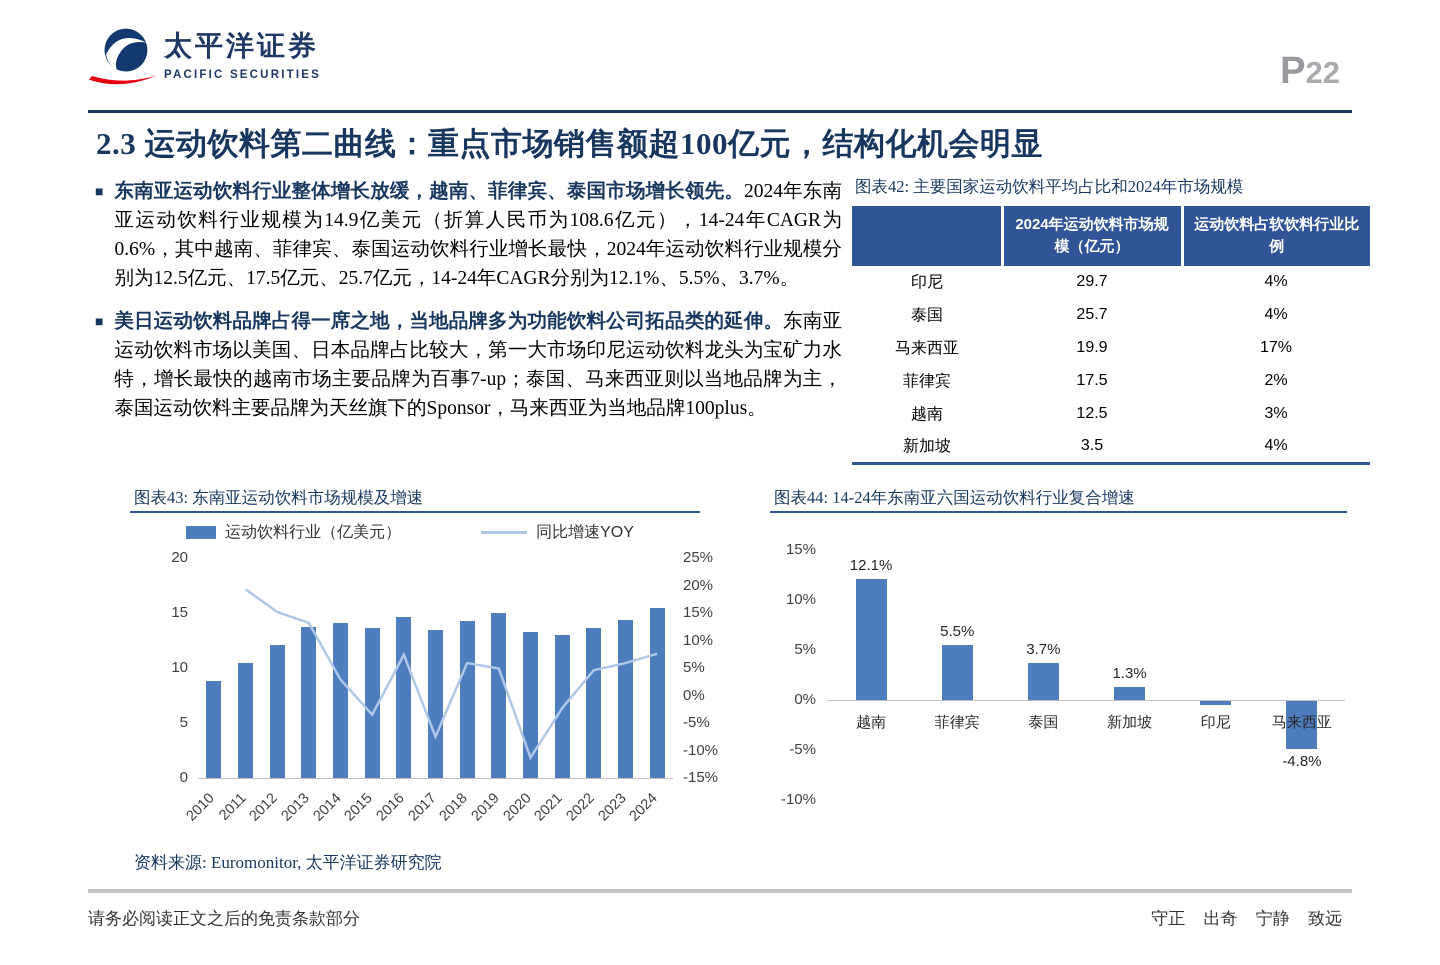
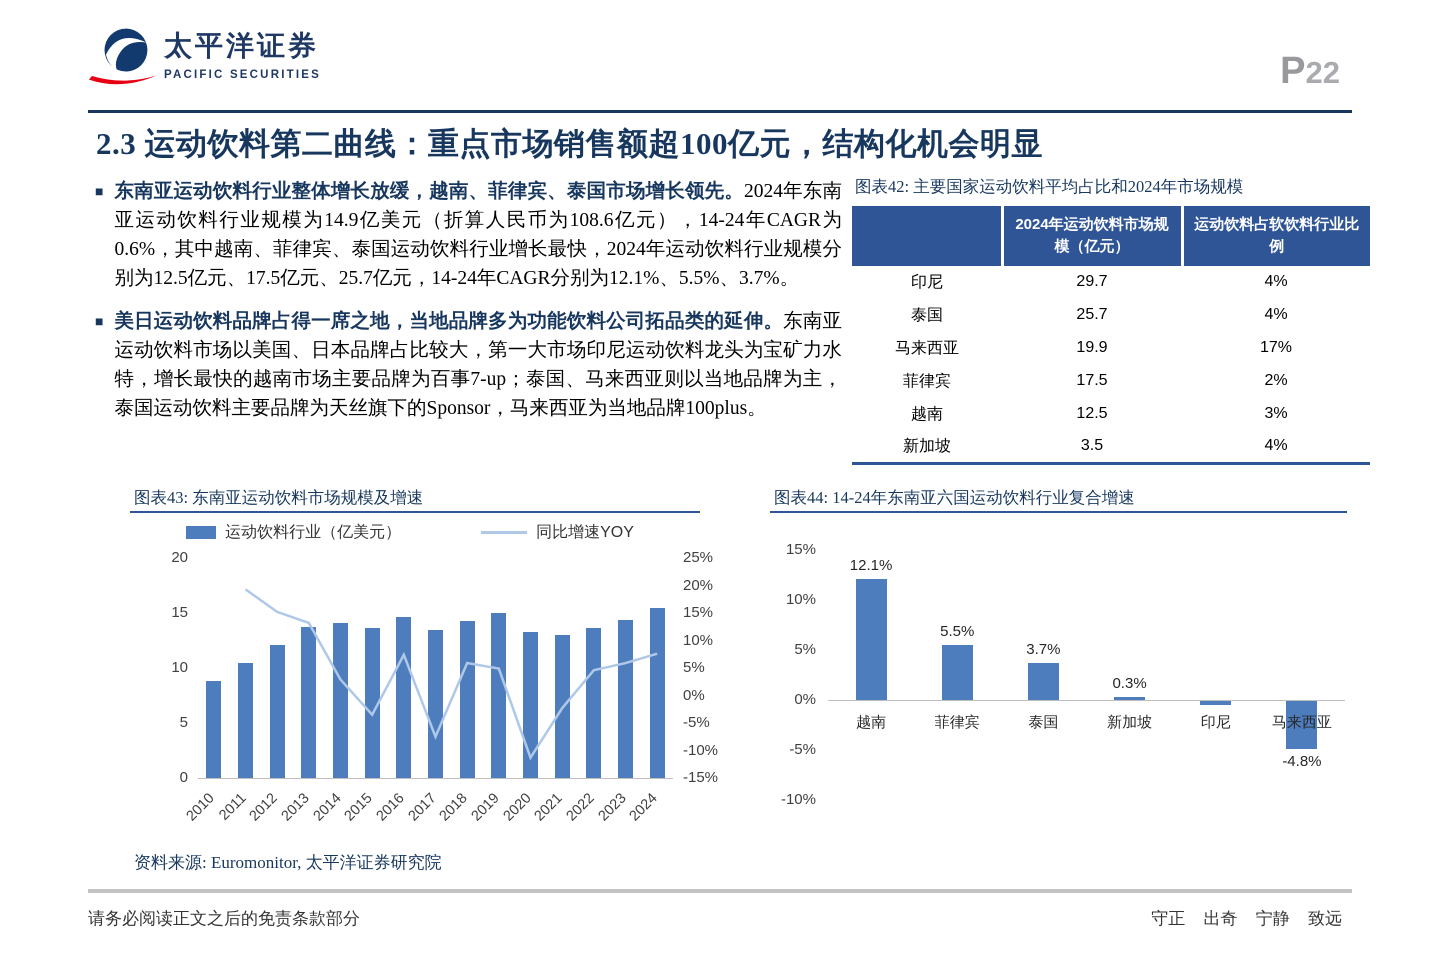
图表44: 14-24年东南亚六国运动饮料行业复合增速/新加坡: 1.3% -> 0.3%
